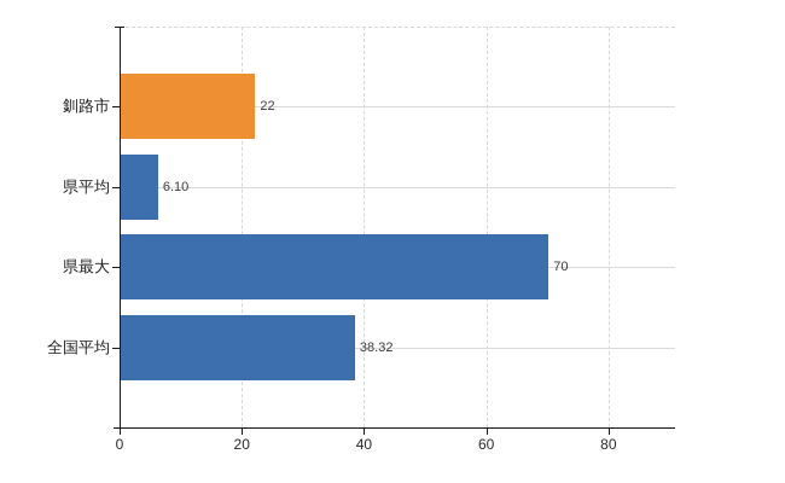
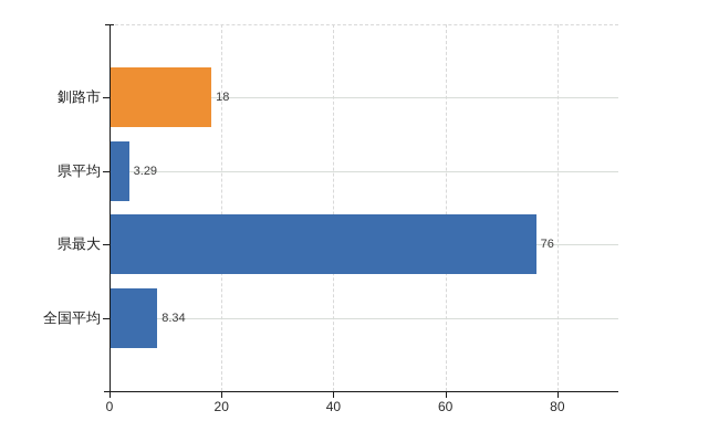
釧路市: 22 -> 18
県平均: 6.10 -> 3.29
県最大: 70 -> 76
全国平均: 38.32 -> 8.34
